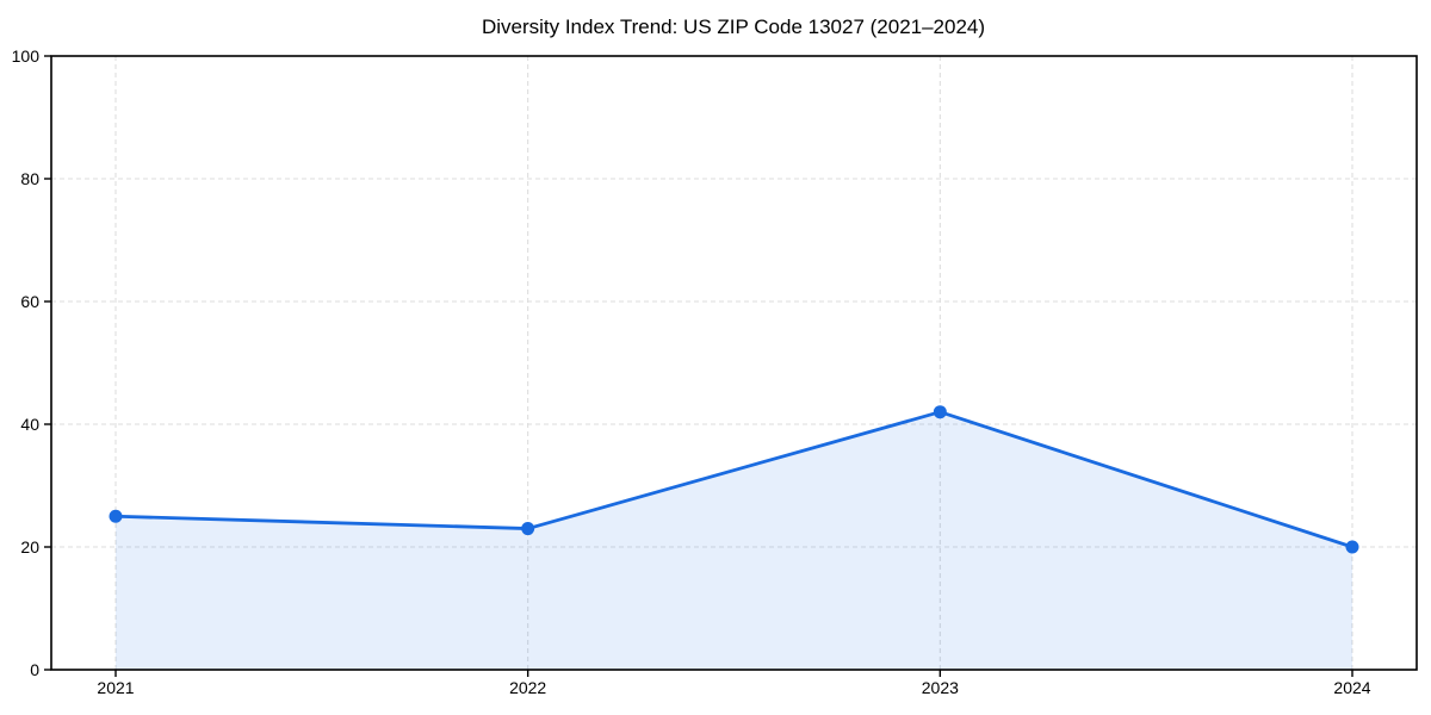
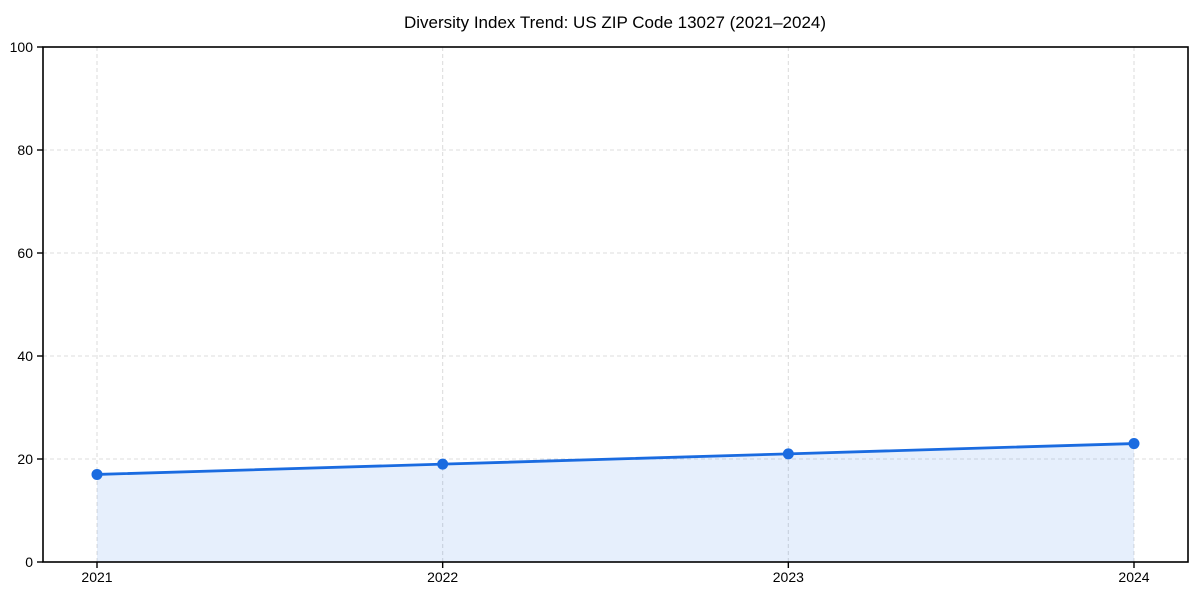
2021: 25 -> 17
2022: 23 -> 19
2023: 42 -> 21
2024: 20 -> 23
